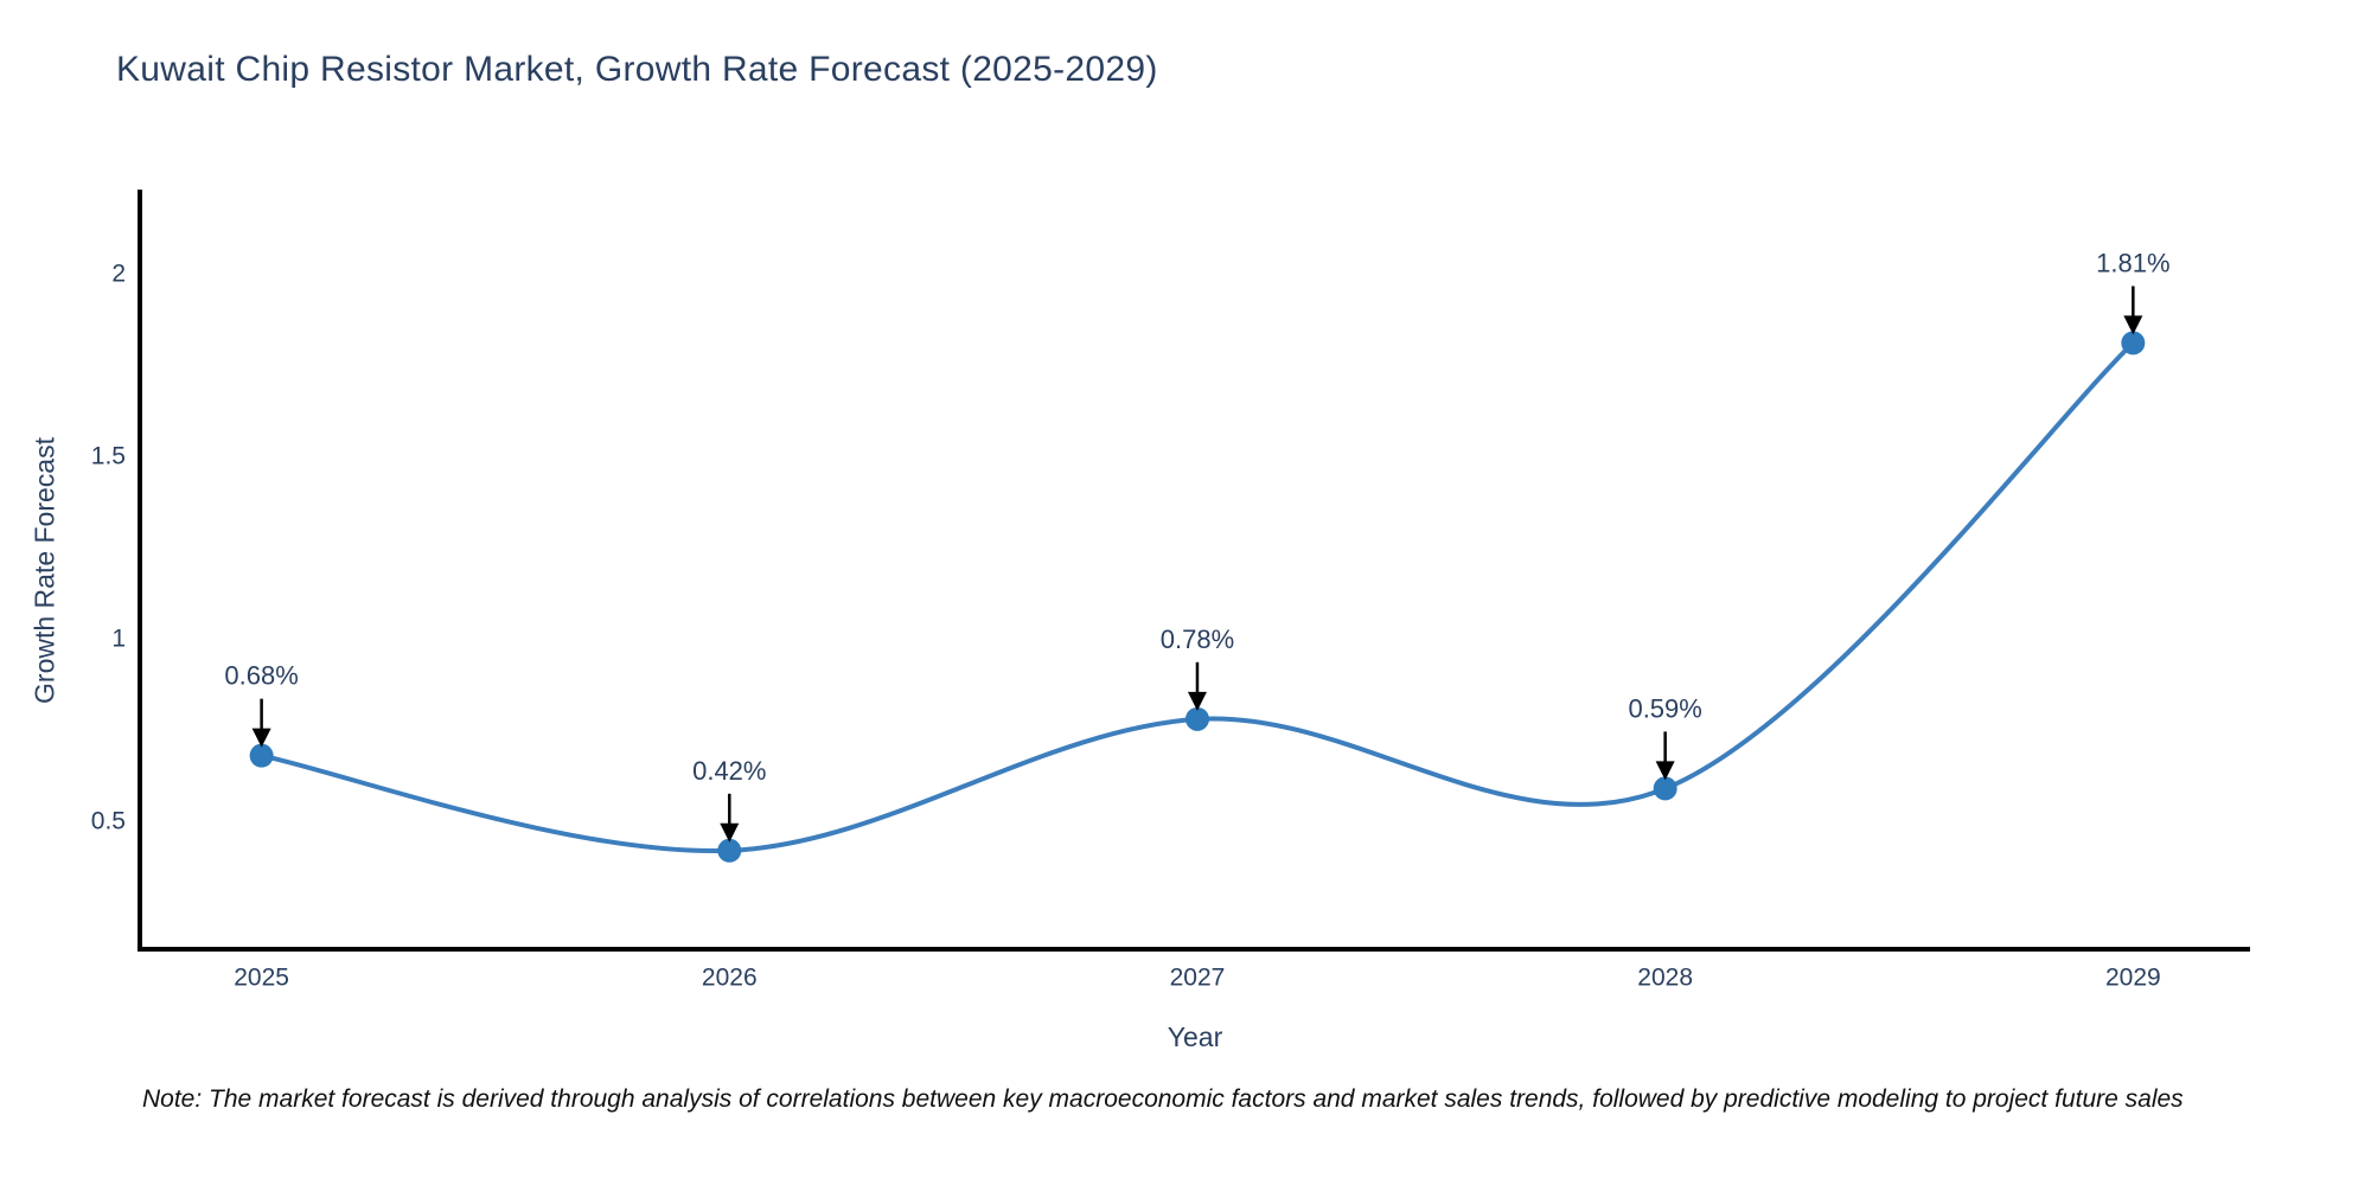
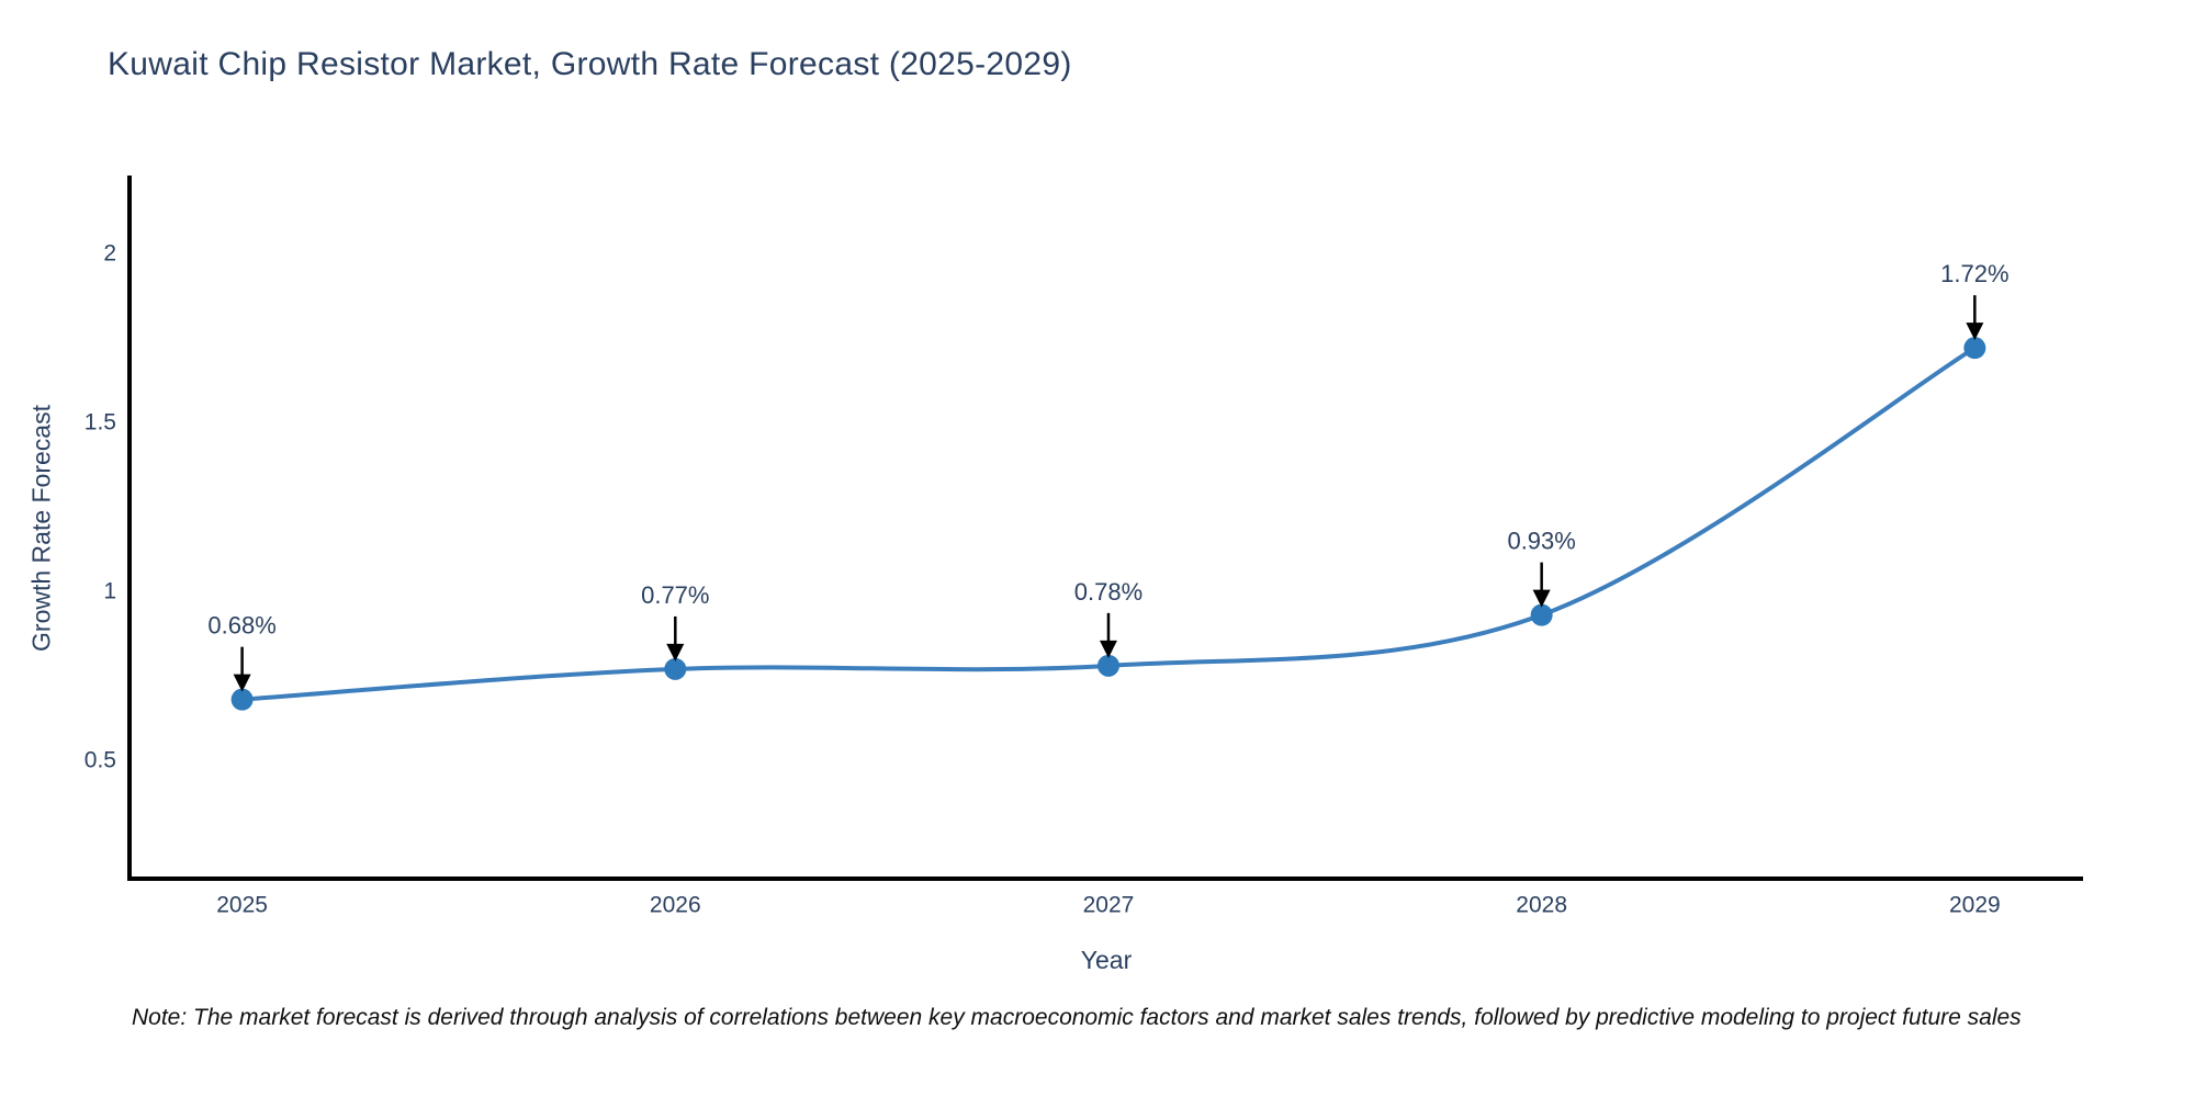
2026: 0.42% -> 0.77%
2028: 0.59% -> 0.93%
2029: 1.81% -> 1.72%
